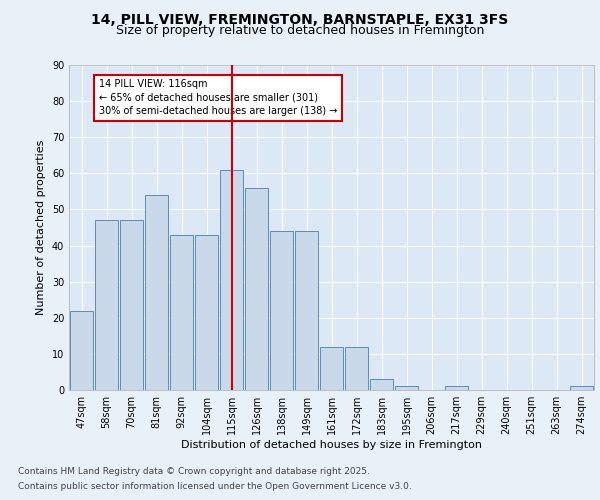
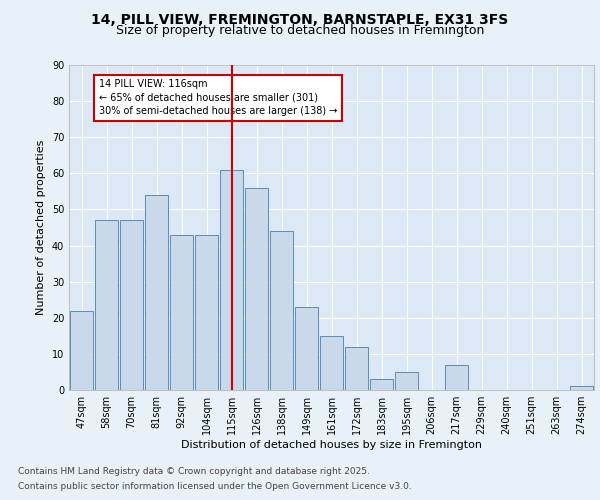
149sqm: 44 -> 23
161sqm: 12 -> 15
195sqm: 1 -> 5
217sqm: 1 -> 7
